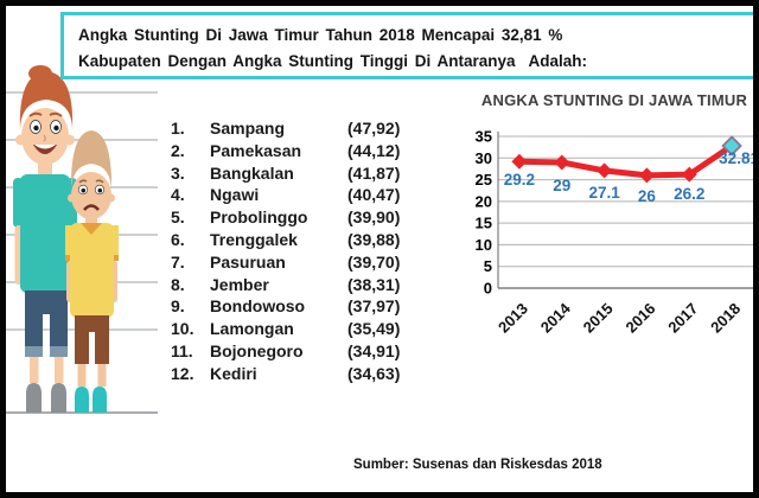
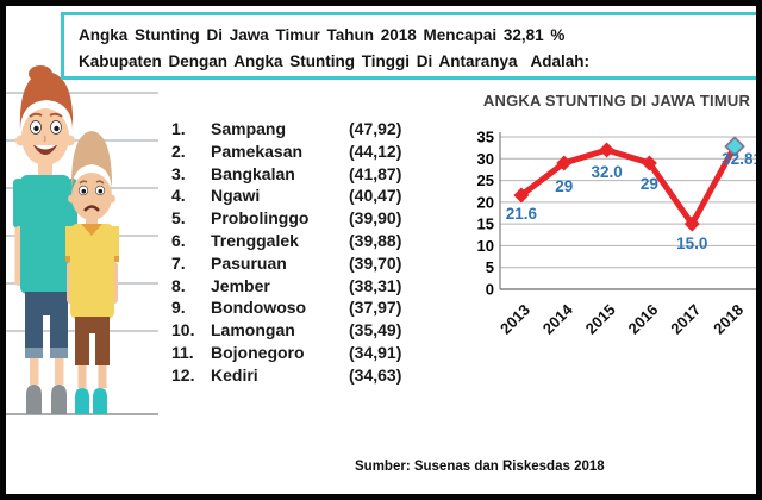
2013: 29.2 -> 21.6
2015: 27.1 -> 32.0
2016: 26 -> 29
2017: 26.2 -> 15.0
